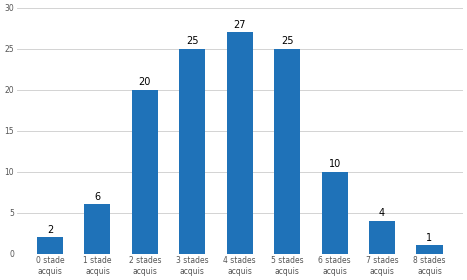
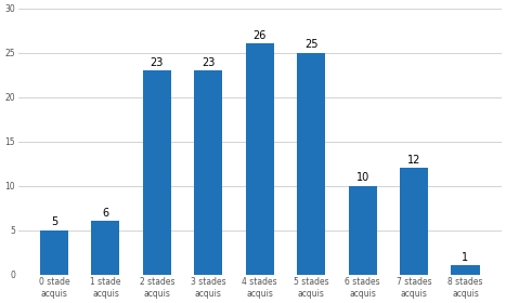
0 stade acquis: 2 -> 5
2 stades acquis: 20 -> 23
3 stades acquis: 25 -> 23
4 stades acquis: 27 -> 26
7 stades acquis: 4 -> 12
